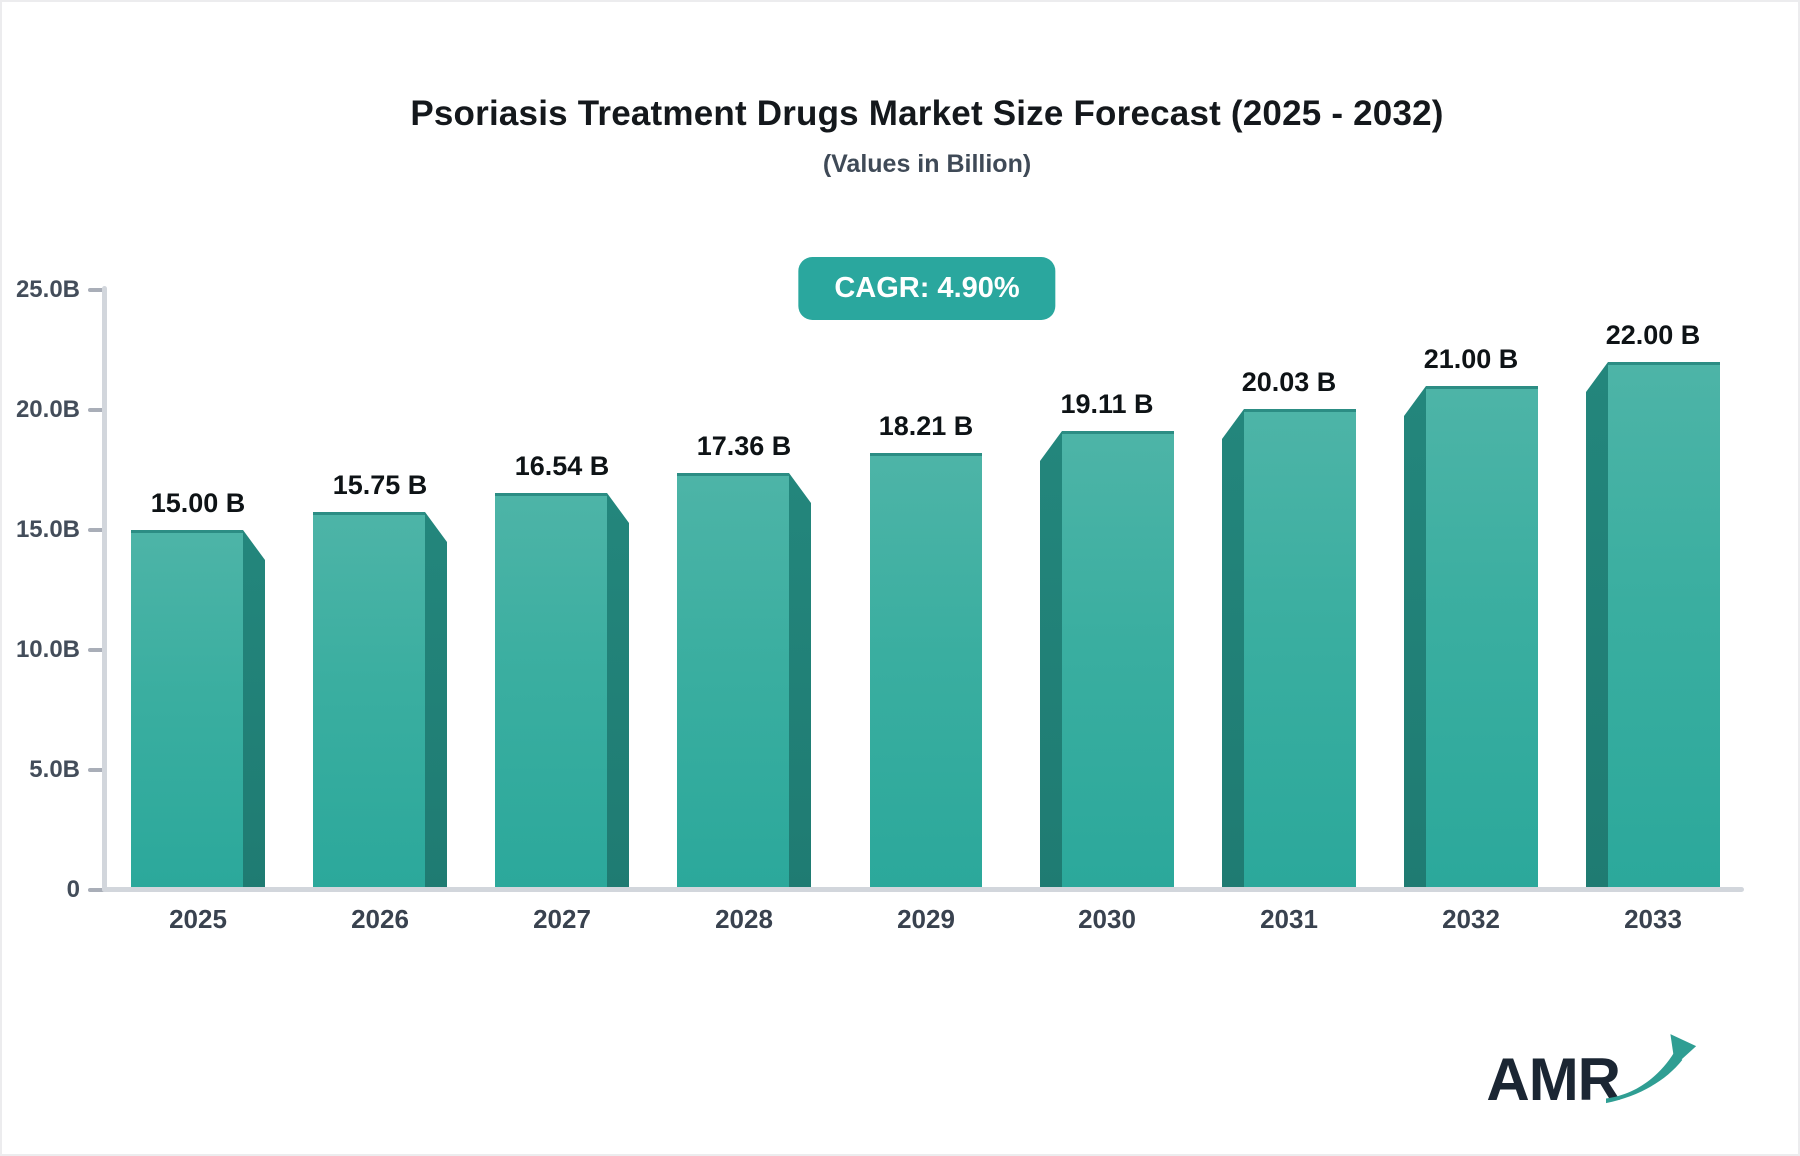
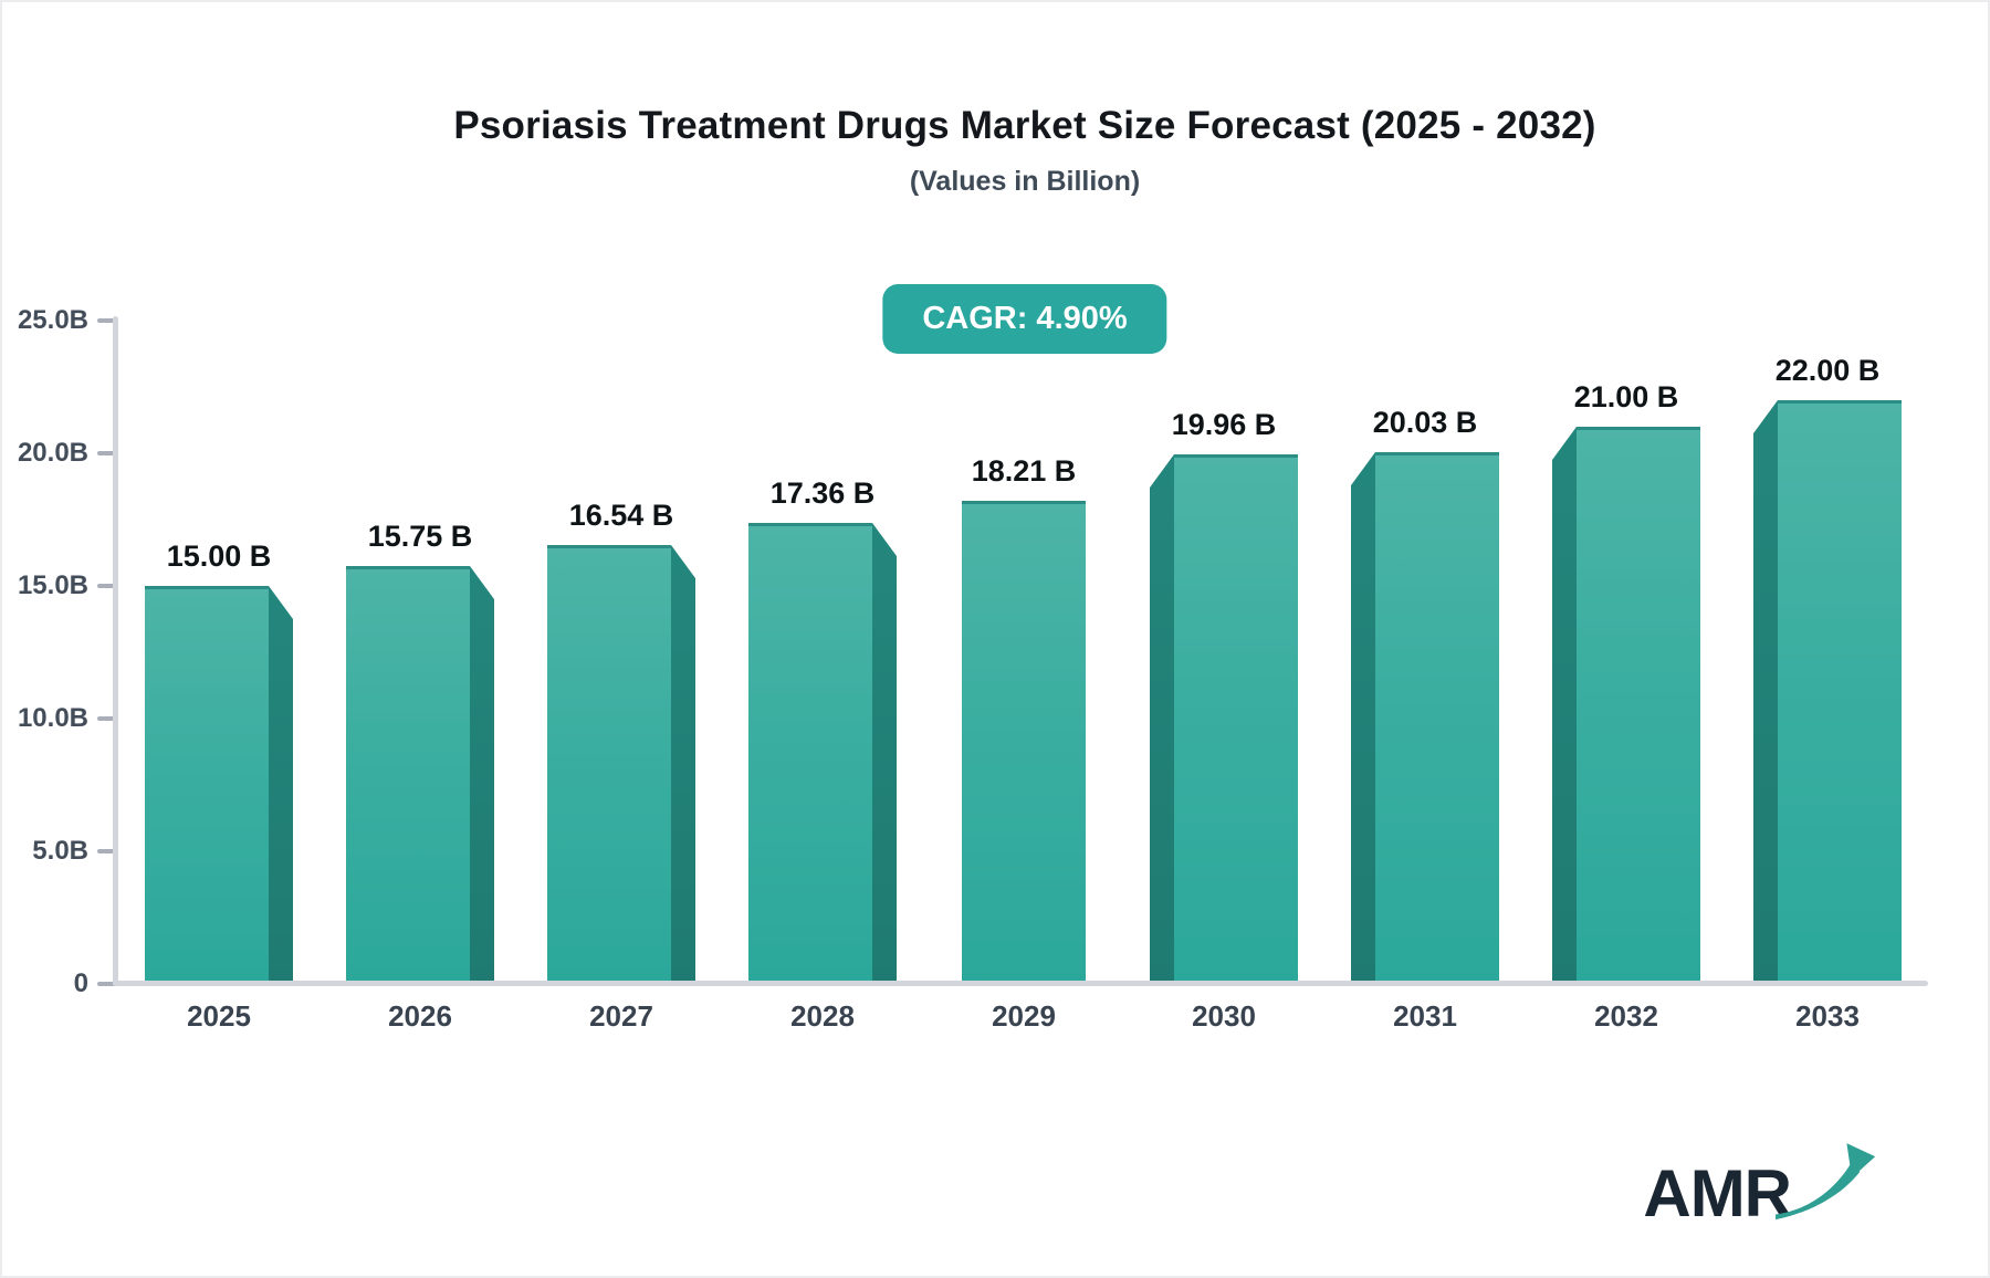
2030: 19.11 -> 19.96
